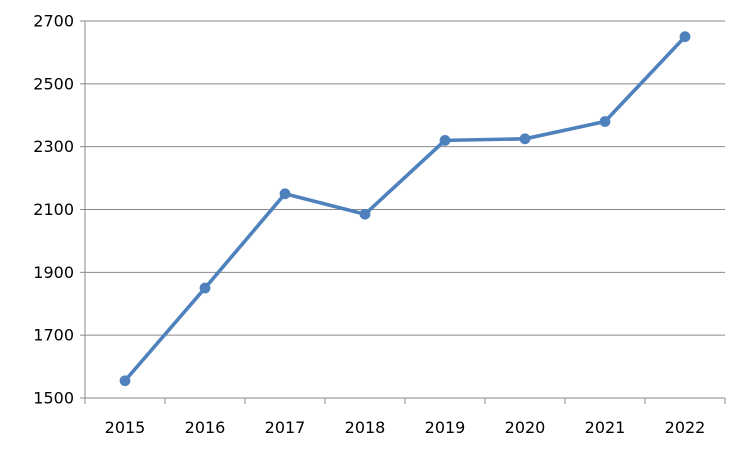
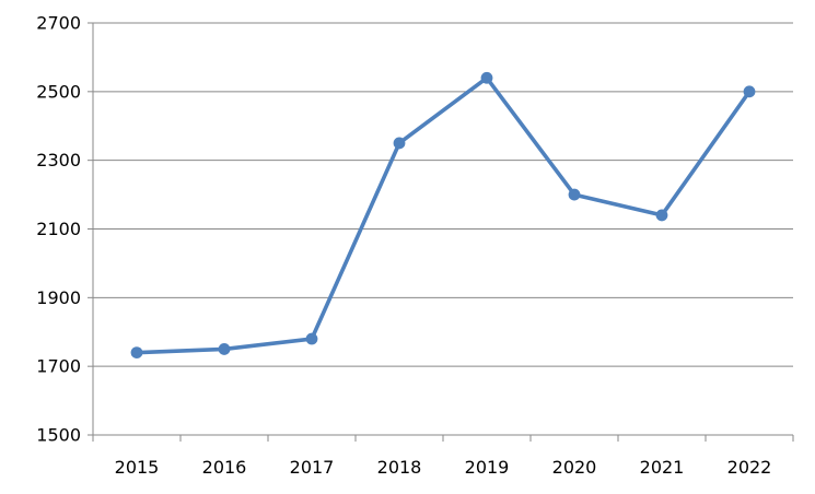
2015: 1560 -> 1740
2016: 1850 -> 1750
2017: 2150 -> 1780
2018: 2080 -> 2350
2019: 2320 -> 2540
2020: 2320 -> 2200
2021: 2380 -> 2140
2022: 2650 -> 2500
